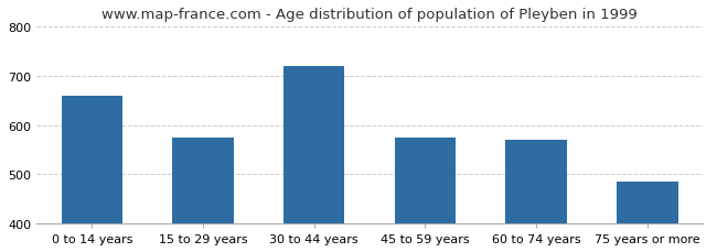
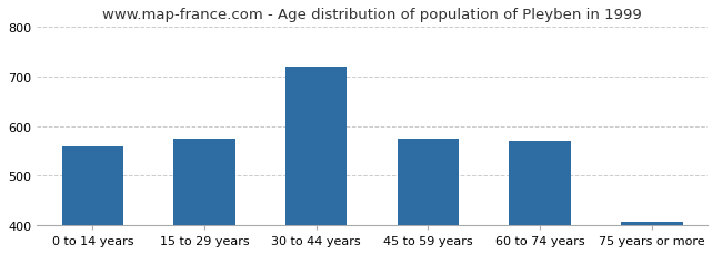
0 to 14 years: 660 -> 560
75 years or more: 485 -> 407
